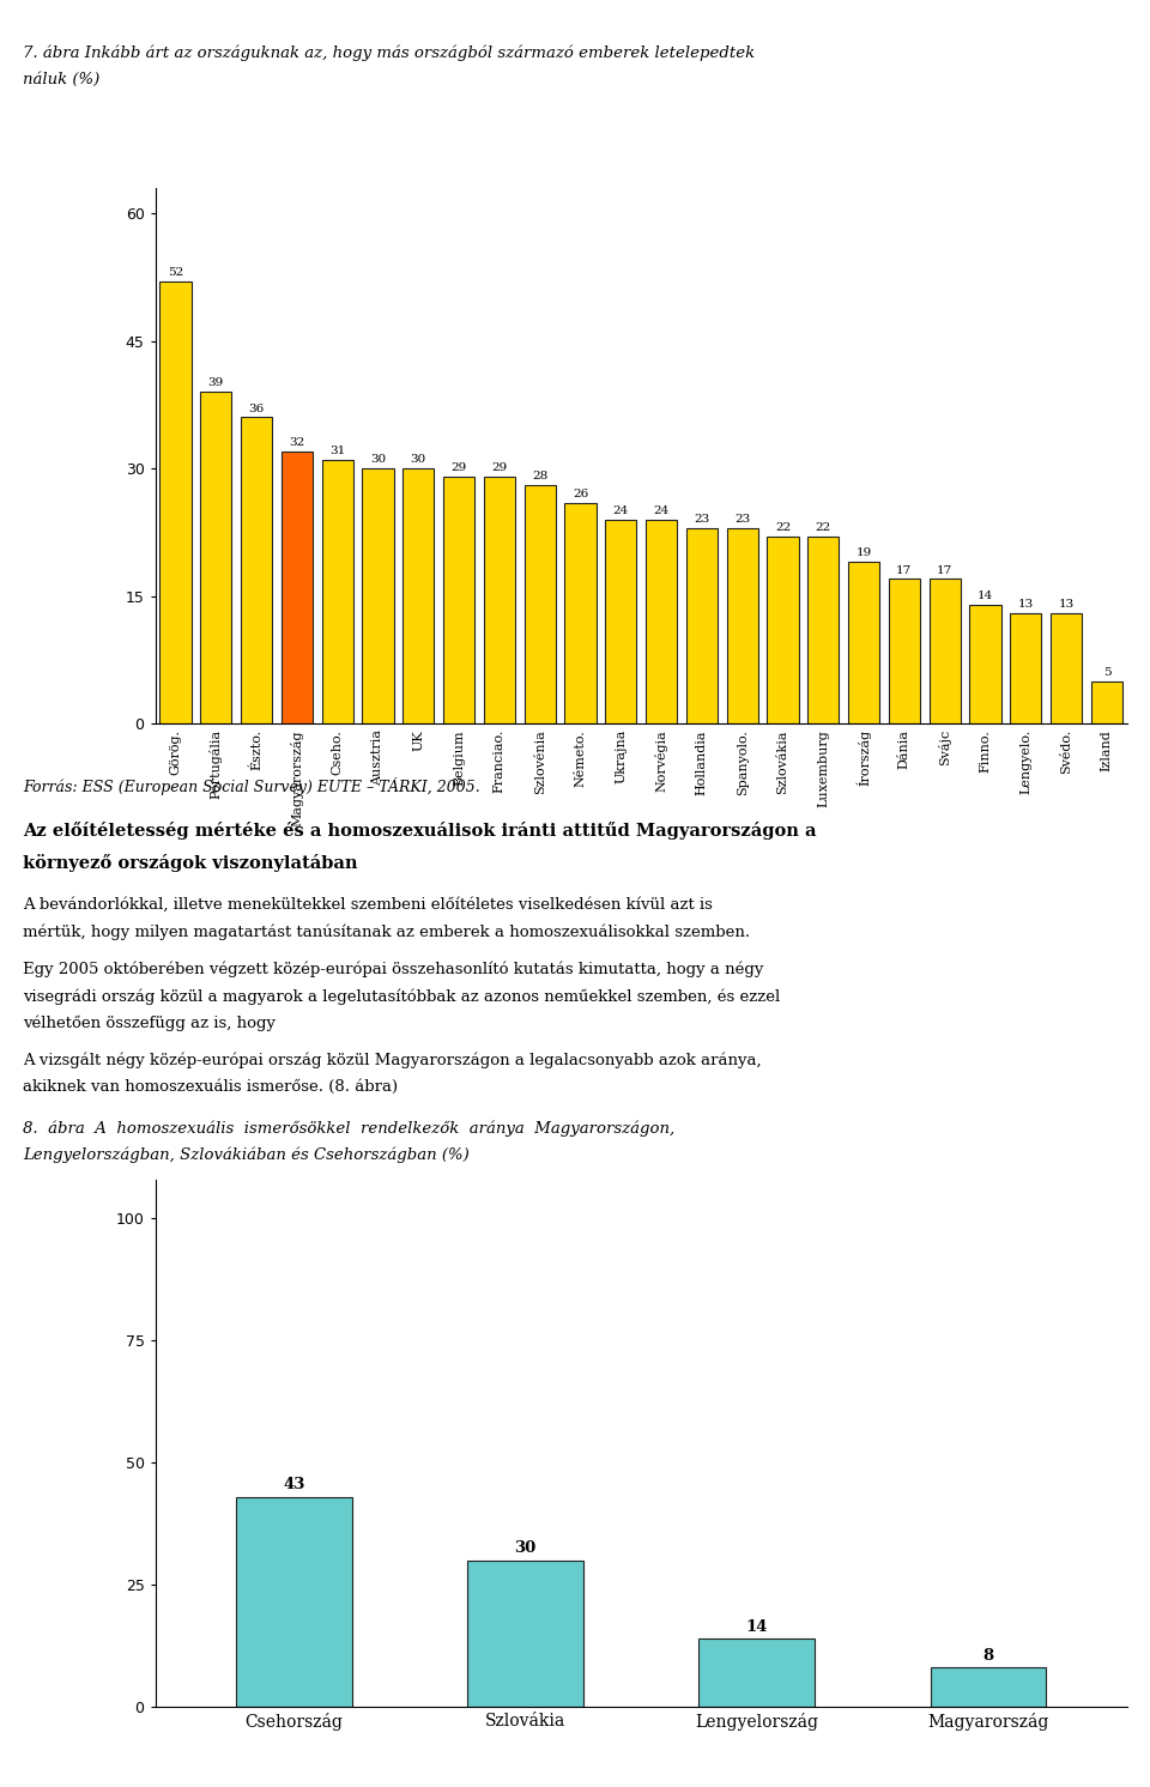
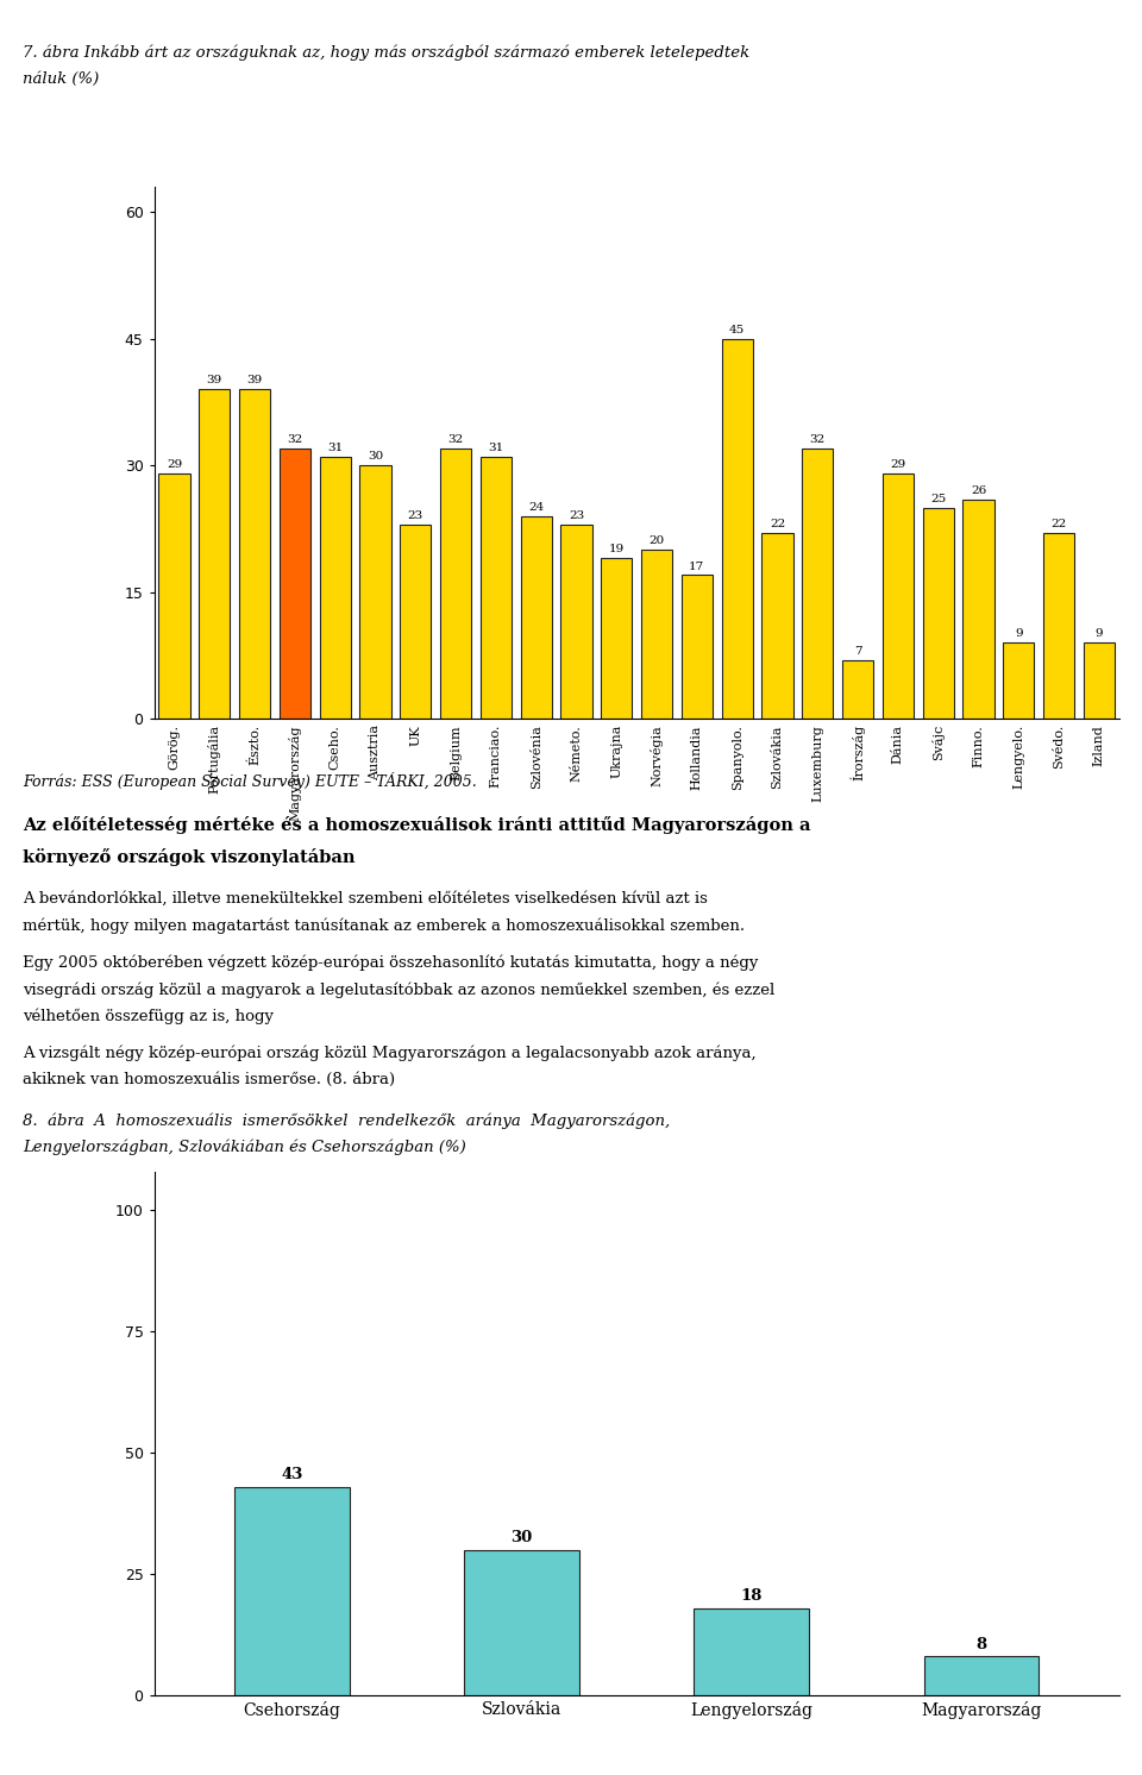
Görög.: 52 -> 29
Észto.: 36 -> 39
UK: 30 -> 23
Belgium: 29 -> 32
Franciao.: 29 -> 31
Szlovénia: 28 -> 24
Németo.: 26 -> 23
Ukrajna: 24 -> 19
Norvégia: 24 -> 20
Hollandia: 23 -> 17
Spanyolo.: 23 -> 45
Luxemburg: 22 -> 32
Írország: 19 -> 7
Dánia: 17 -> 29
Svájc: 17 -> 25
Finno.: 14 -> 26
Lengyelo.: 13 -> 9
Svédo.: 13 -> 22
Izland: 5 -> 9
Lengyelország: 14 -> 18
